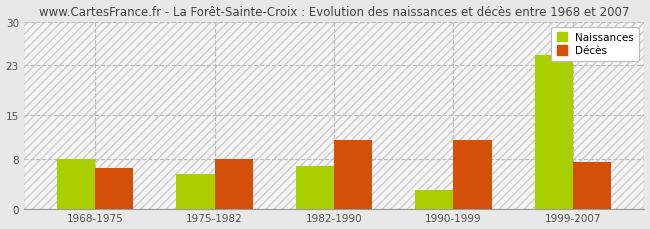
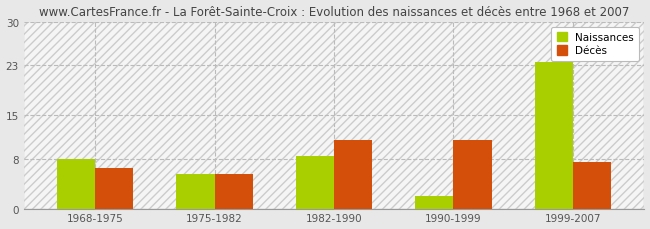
Décès/1975-1982: 8.0 -> 5.5
Naissances/1982-1990: 6.8 -> 8.5
Naissances/1990-1999: 3.0 -> 2.0
Naissances/1999-2007: 24.6 -> 23.5
